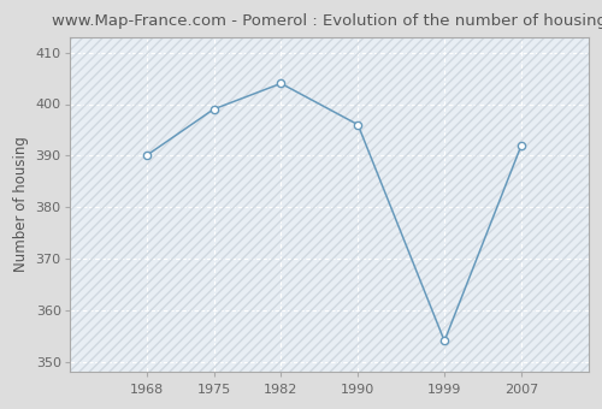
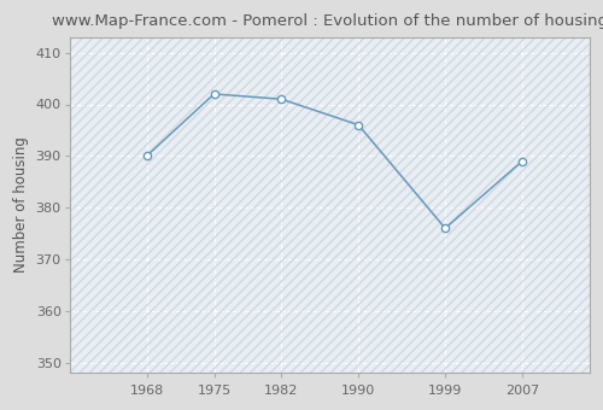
1975: 399 -> 402
1982: 404 -> 401
1999: 354 -> 376
2007: 392 -> 389
